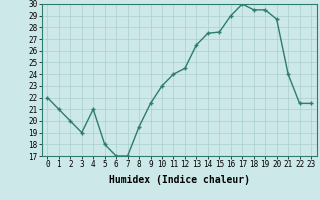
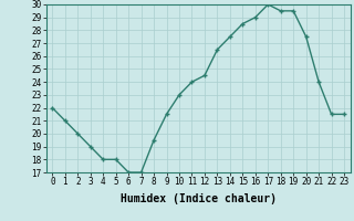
4: 21.0 -> 18.0
15: 27.6 -> 28.5
20: 28.7 -> 27.5
